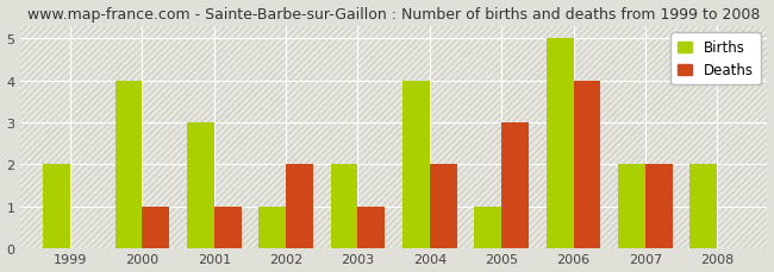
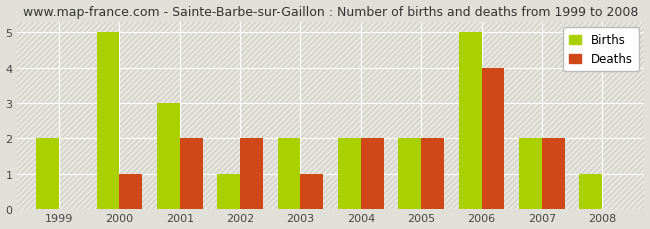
Births/2000: 4 -> 5
Deaths/2001: 1 -> 2
Births/2004: 4 -> 2
Births/2005: 1 -> 2
Deaths/2005: 3 -> 2
Births/2008: 2 -> 1
